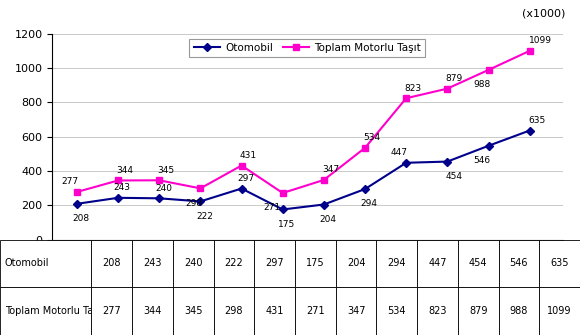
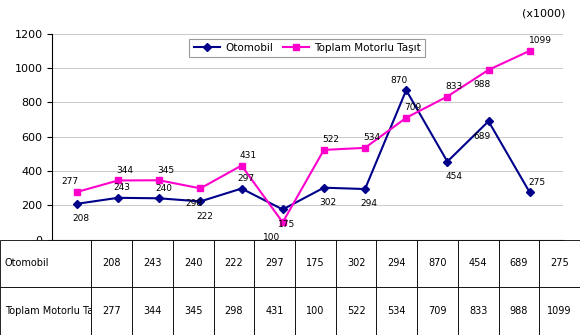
Toplam Motorlu Taşıt/2001: 271 -> 100
Otomobil/2002: 204 -> 302
Toplam Motorlu Taşıt/2002: 347 -> 522
Otomobil/2004: 447 -> 870
Toplam Motorlu Taşıt/2004: 823 -> 709
Toplam Motorlu Taşıt/2005: 879 -> 833
Otomobil/2006: 546 -> 689
Otomobil/2007: 635 -> 275
